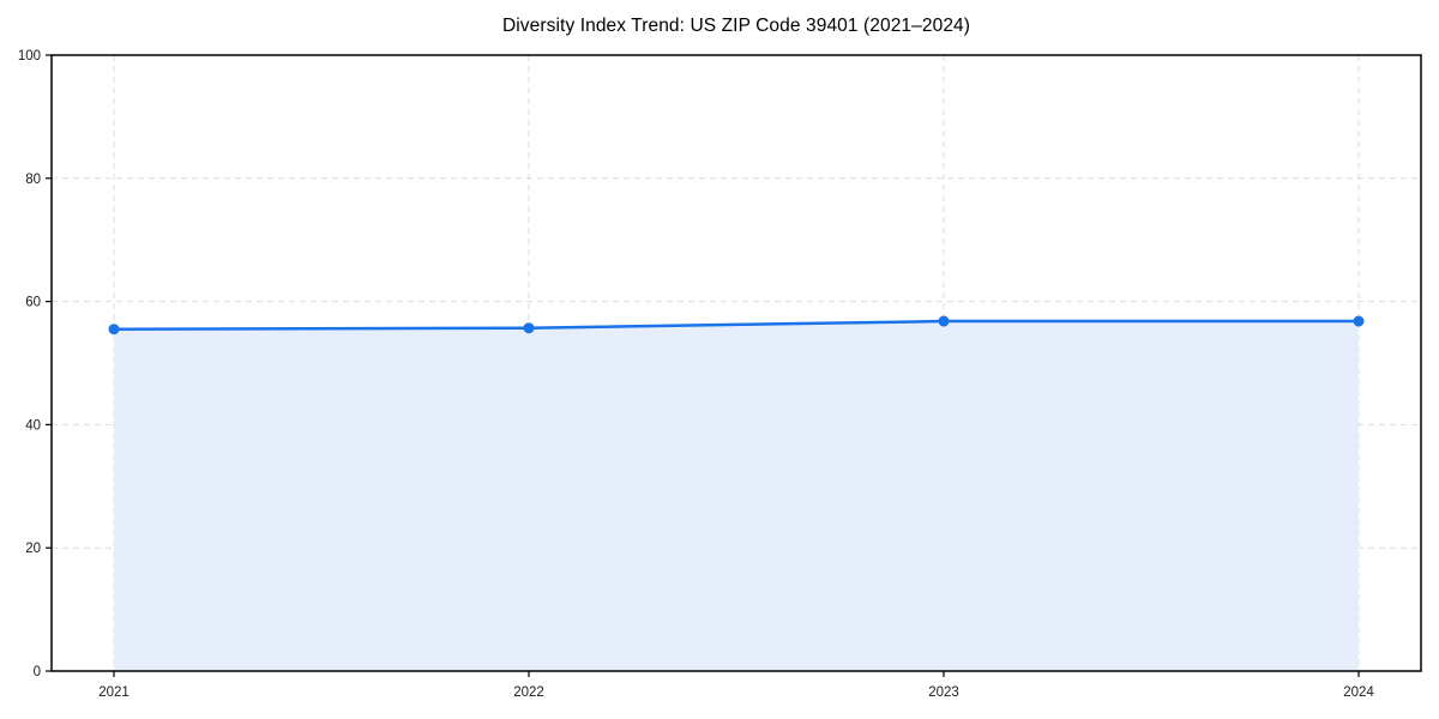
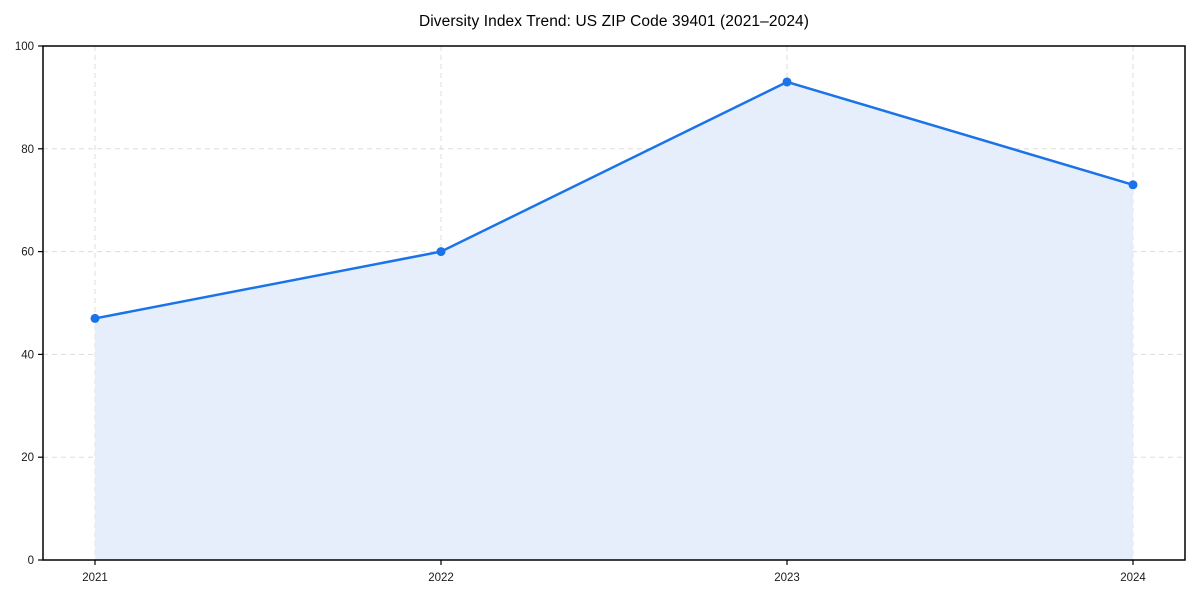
2021: 56 -> 47
2022: 56 -> 60
2023: 57 -> 93
2024: 57 -> 73
